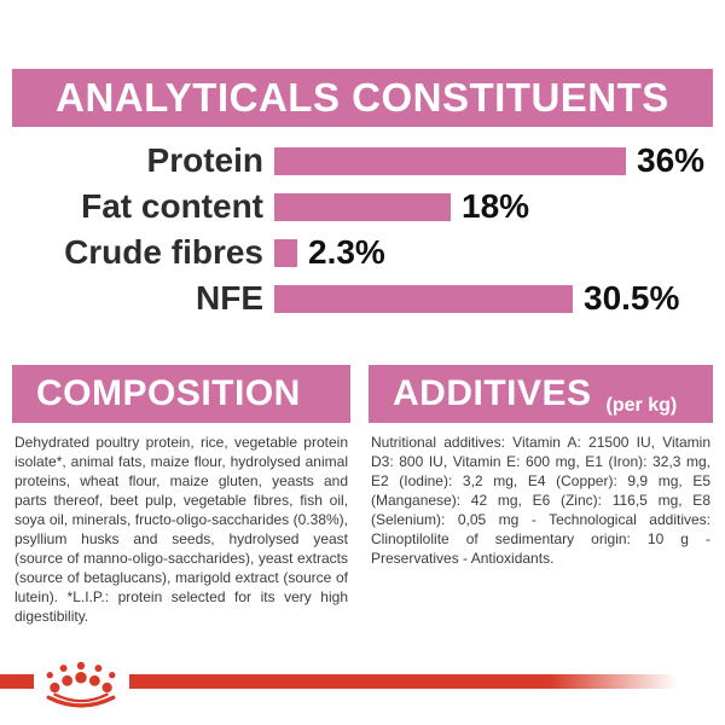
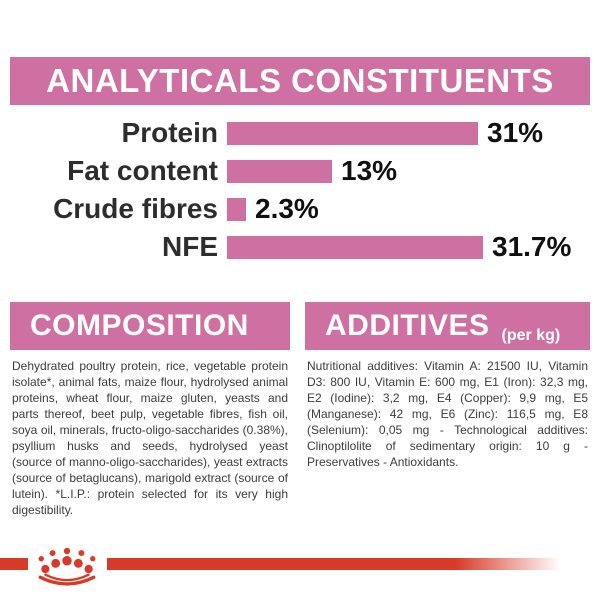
Protein: 36% -> 31%
Fat content: 18% -> 13%
NFE: 30.5% -> 31.7%
